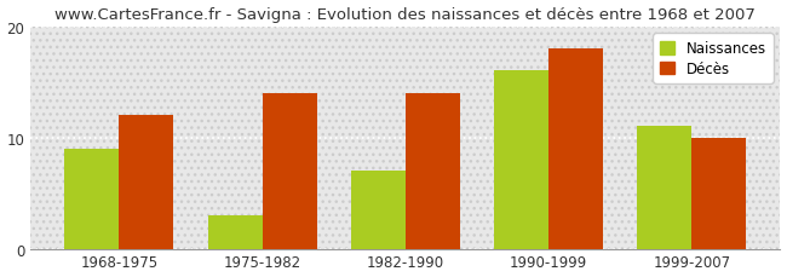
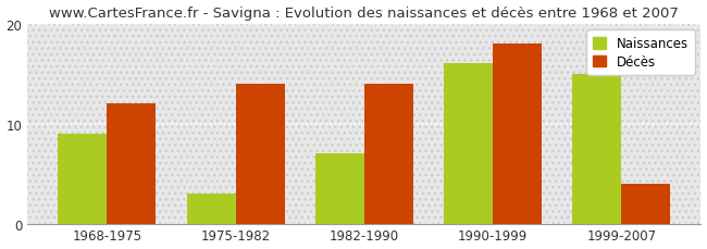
Naissances/1999-2007: 11 -> 15
Décès/1999-2007: 10 -> 4
